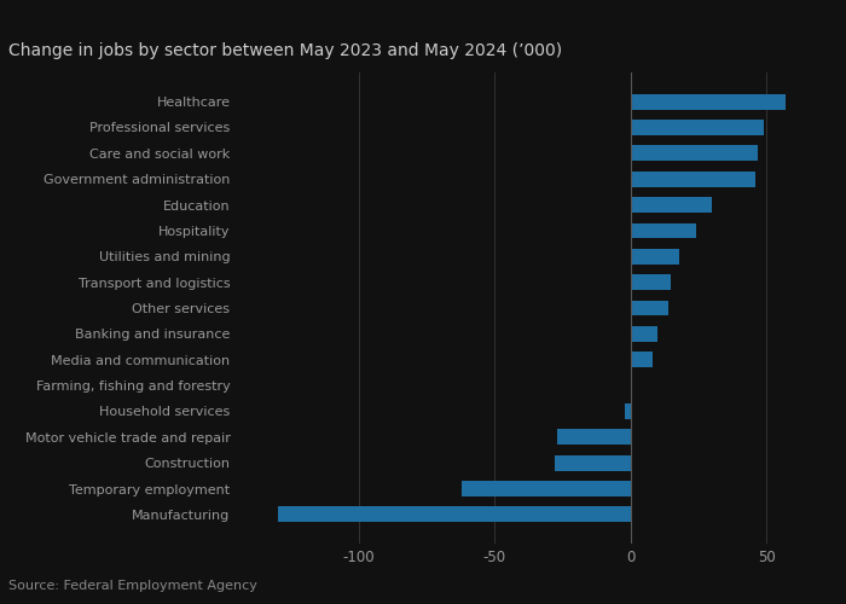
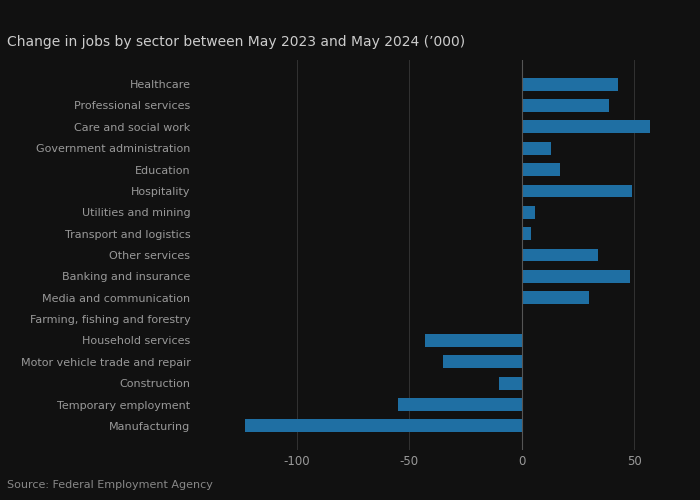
Healthcare: 57 -> 43
Professional services: 49 -> 39
Care and social work: 47 -> 57
Government administration: 46 -> 13
Education: 30 -> 17
Hospitality: 24 -> 49
Utilities and mining: 18 -> 6
Transport and logistics: 15 -> 4
Other services: 14 -> 34
Banking and insurance: 10 -> 48
Media and communication: 8 -> 30
Household services: -2 -> -43
Motor vehicle trade and repair: -27 -> -35
Construction: -28 -> -10
Temporary employment: -62 -> -55
Manufacturing: -130 -> -123
